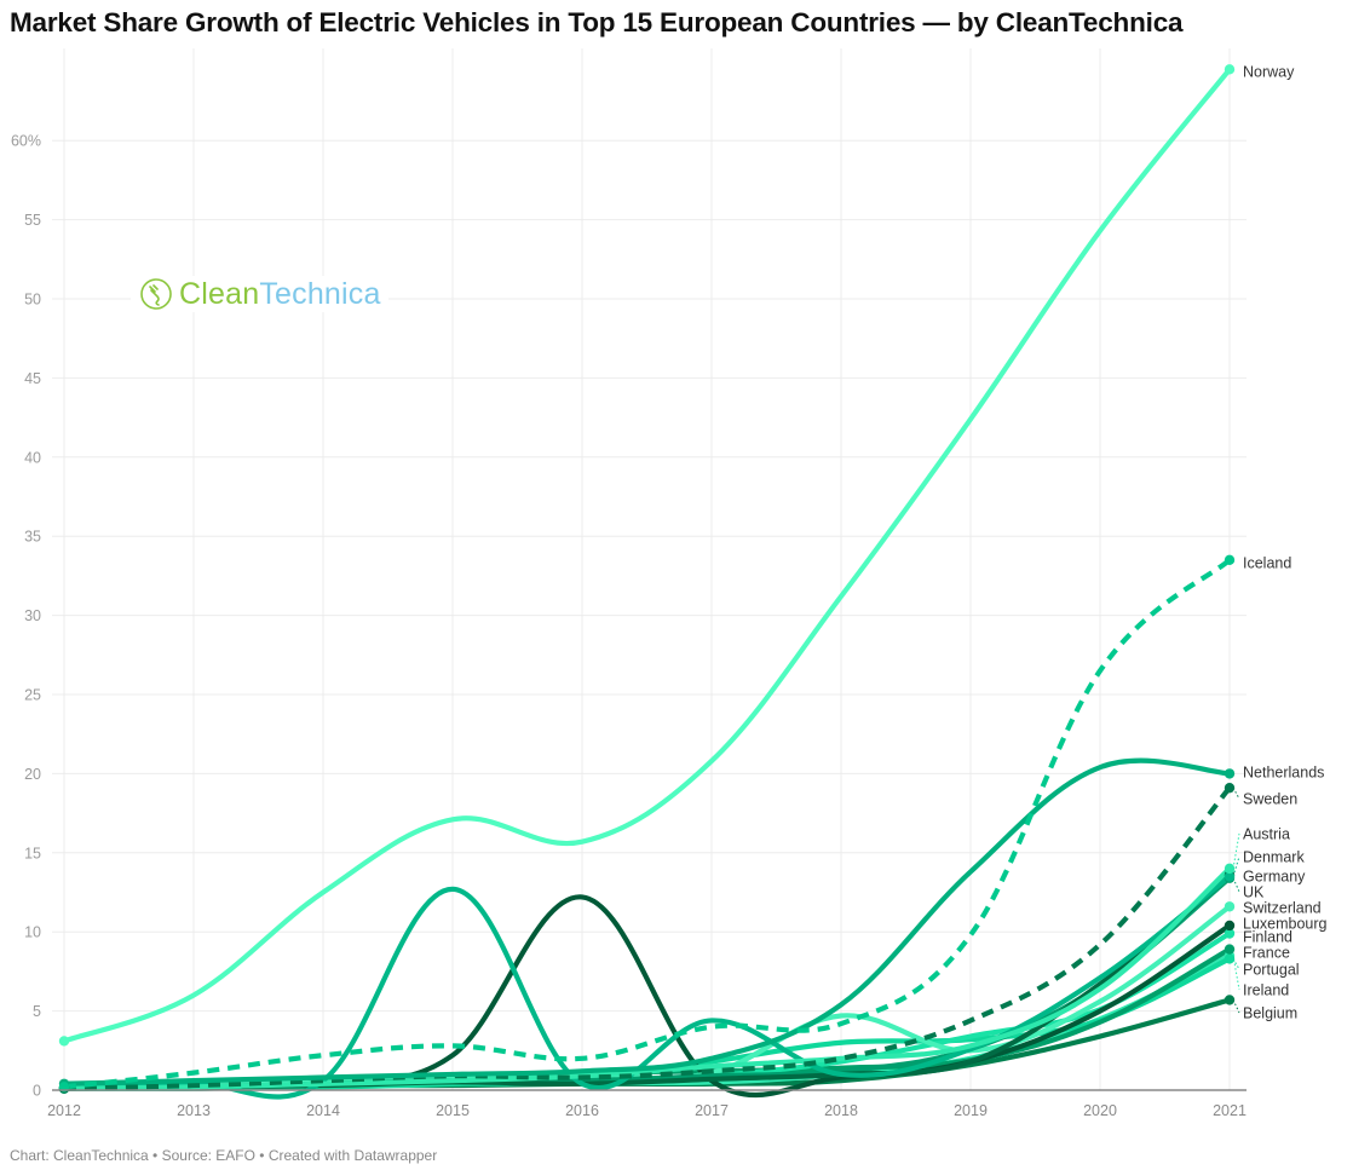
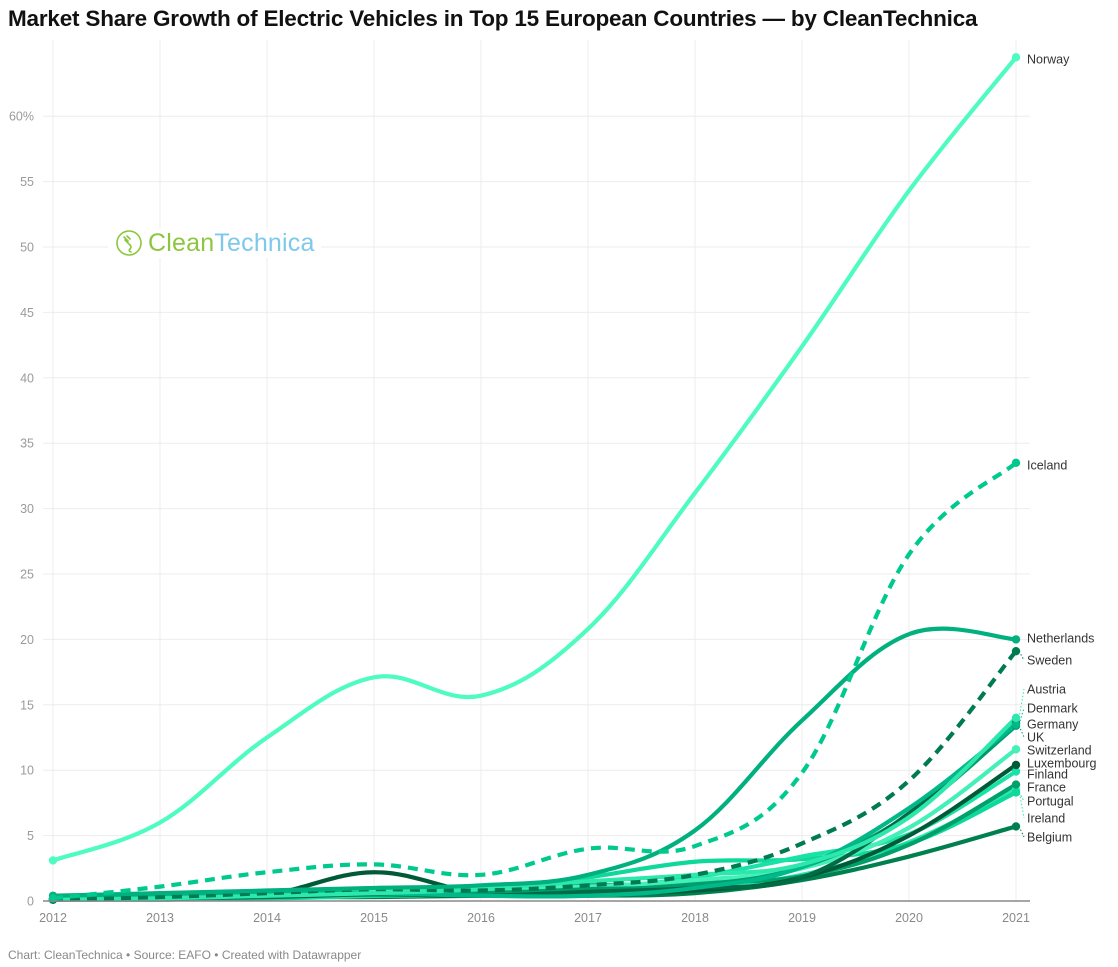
Denmark/2015: 12.7% -> 0.6%
Luxembourg/2016: 12.2% -> 0.6%
Denmark/2017: 4.4% -> 0.4%
Switzerland/2018: 4.7% -> 1.6%
